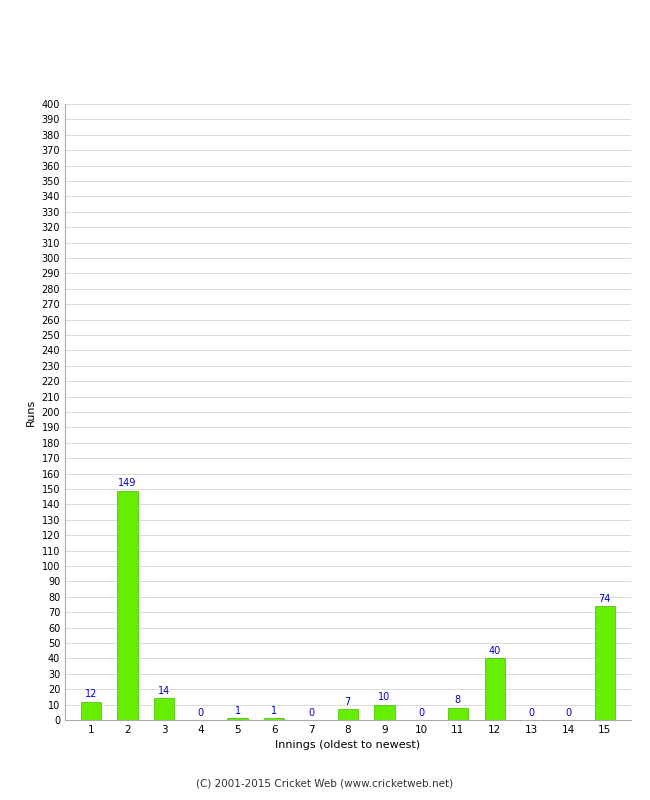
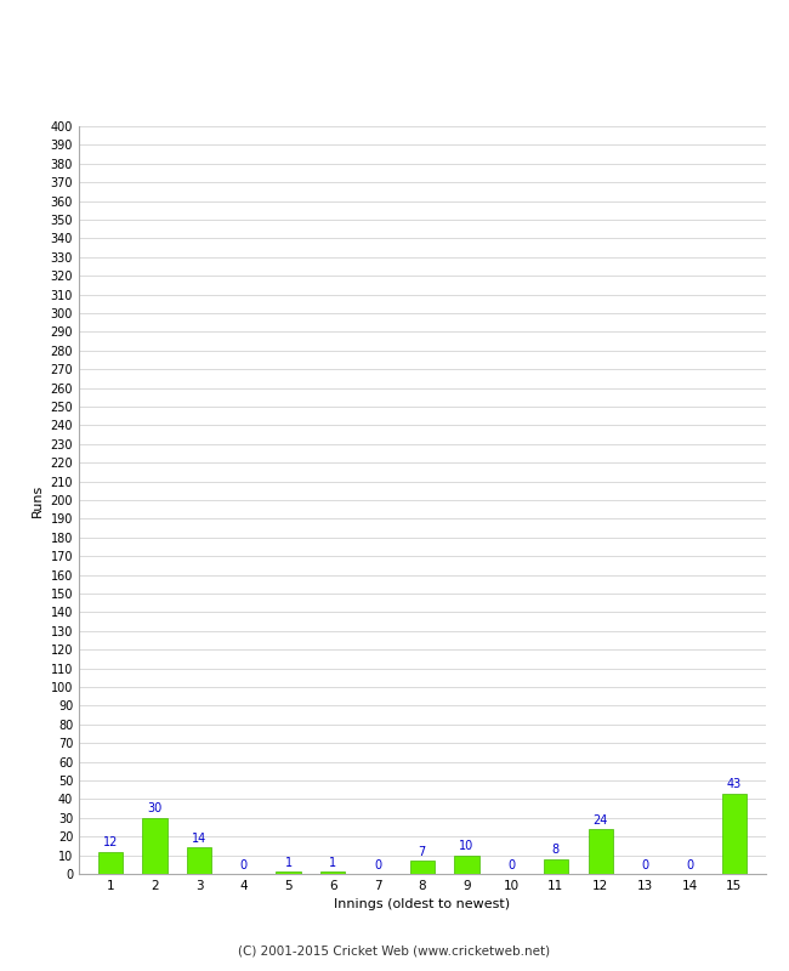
2: 149 -> 30
12: 40 -> 24
15: 74 -> 43
